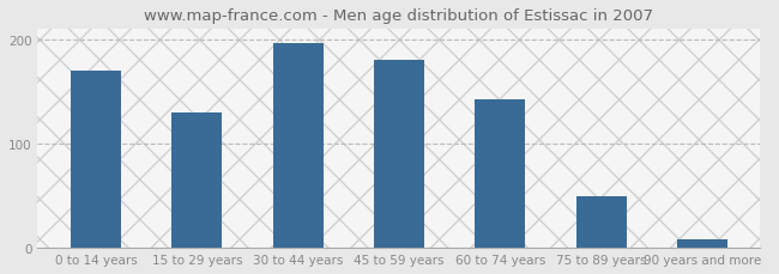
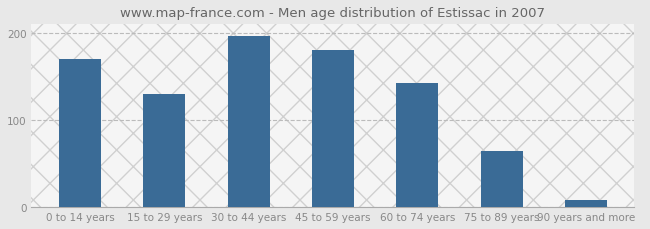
75 to 89 years: 50 -> 65
